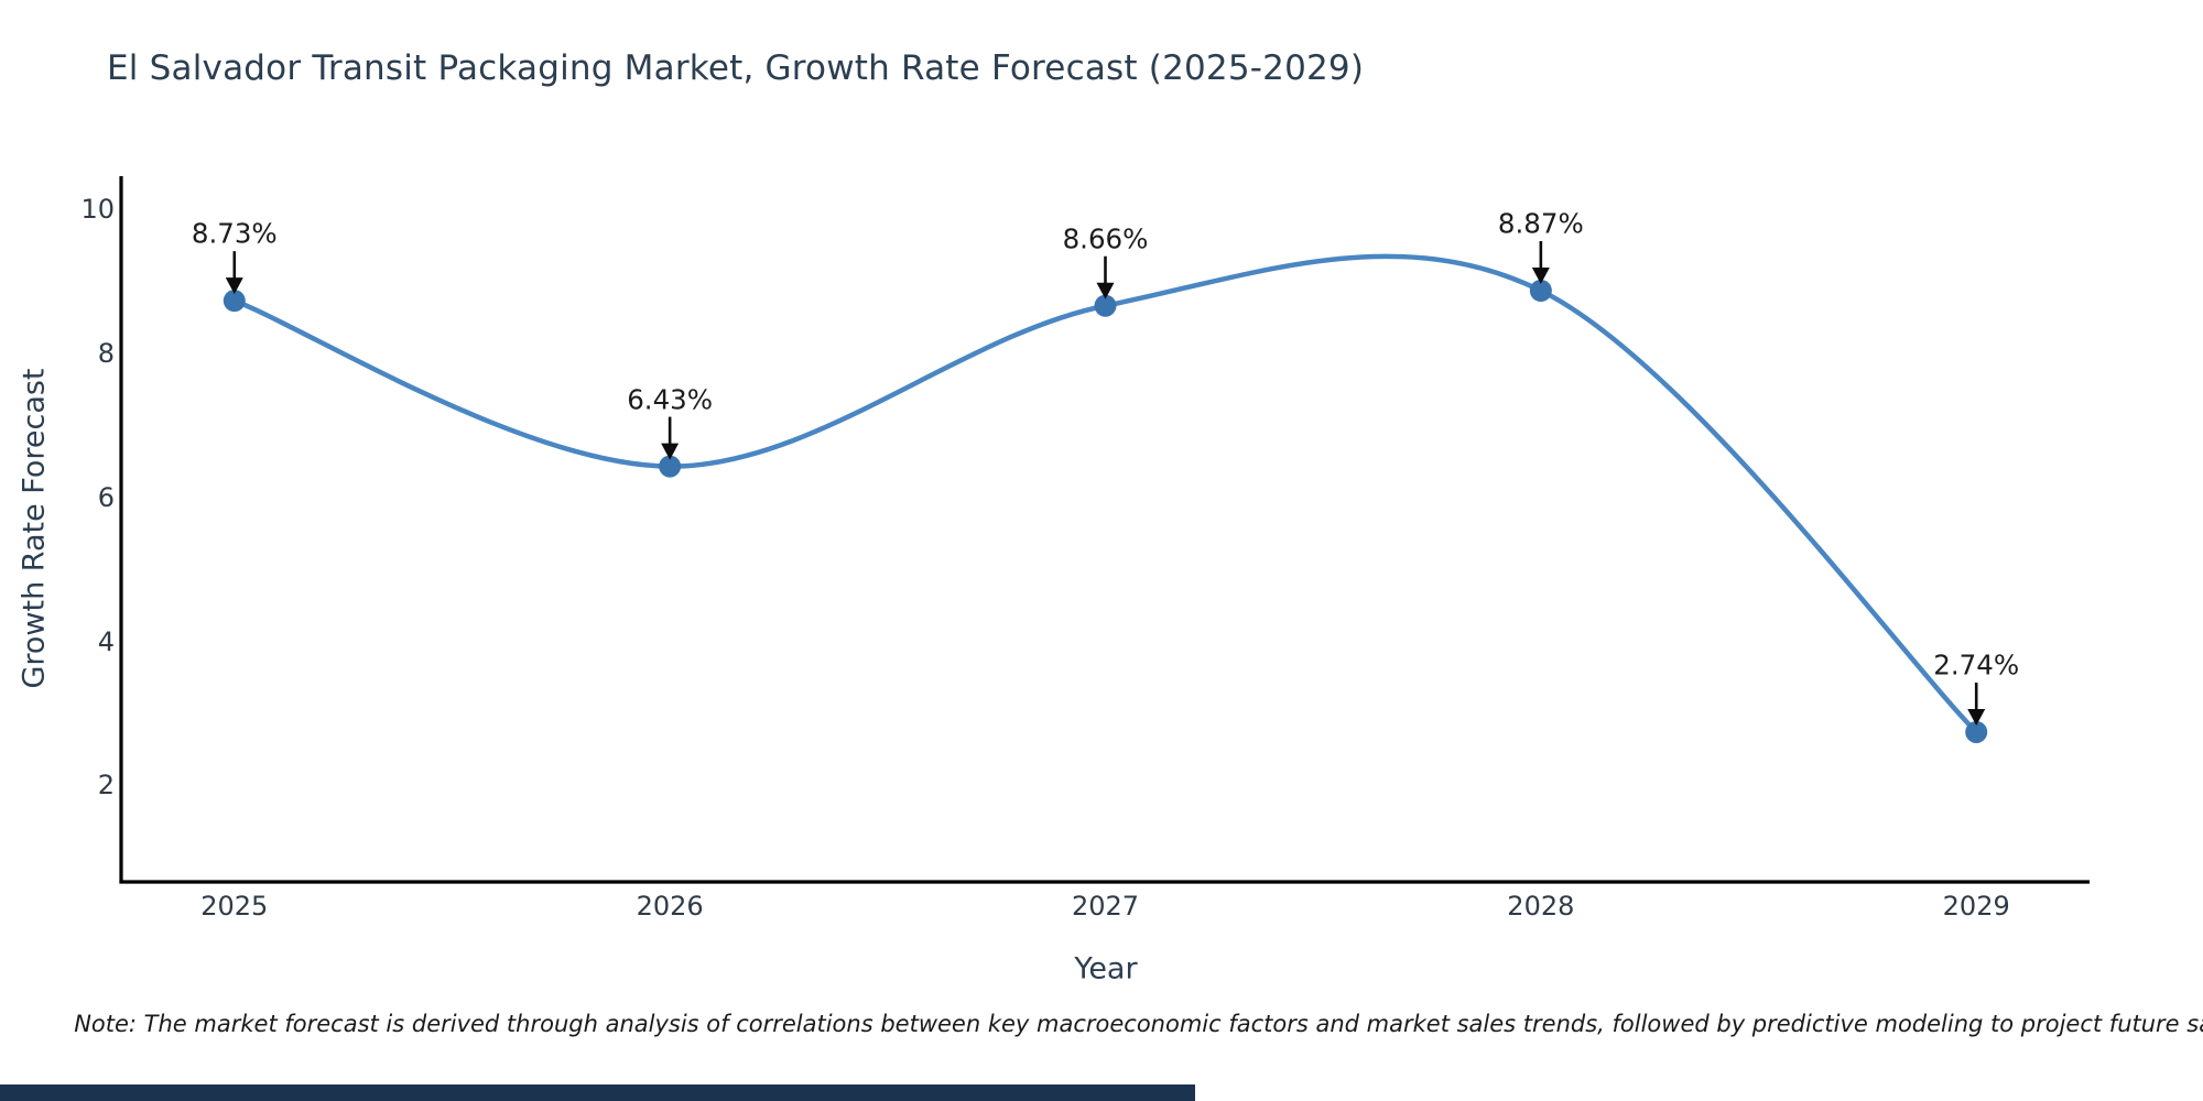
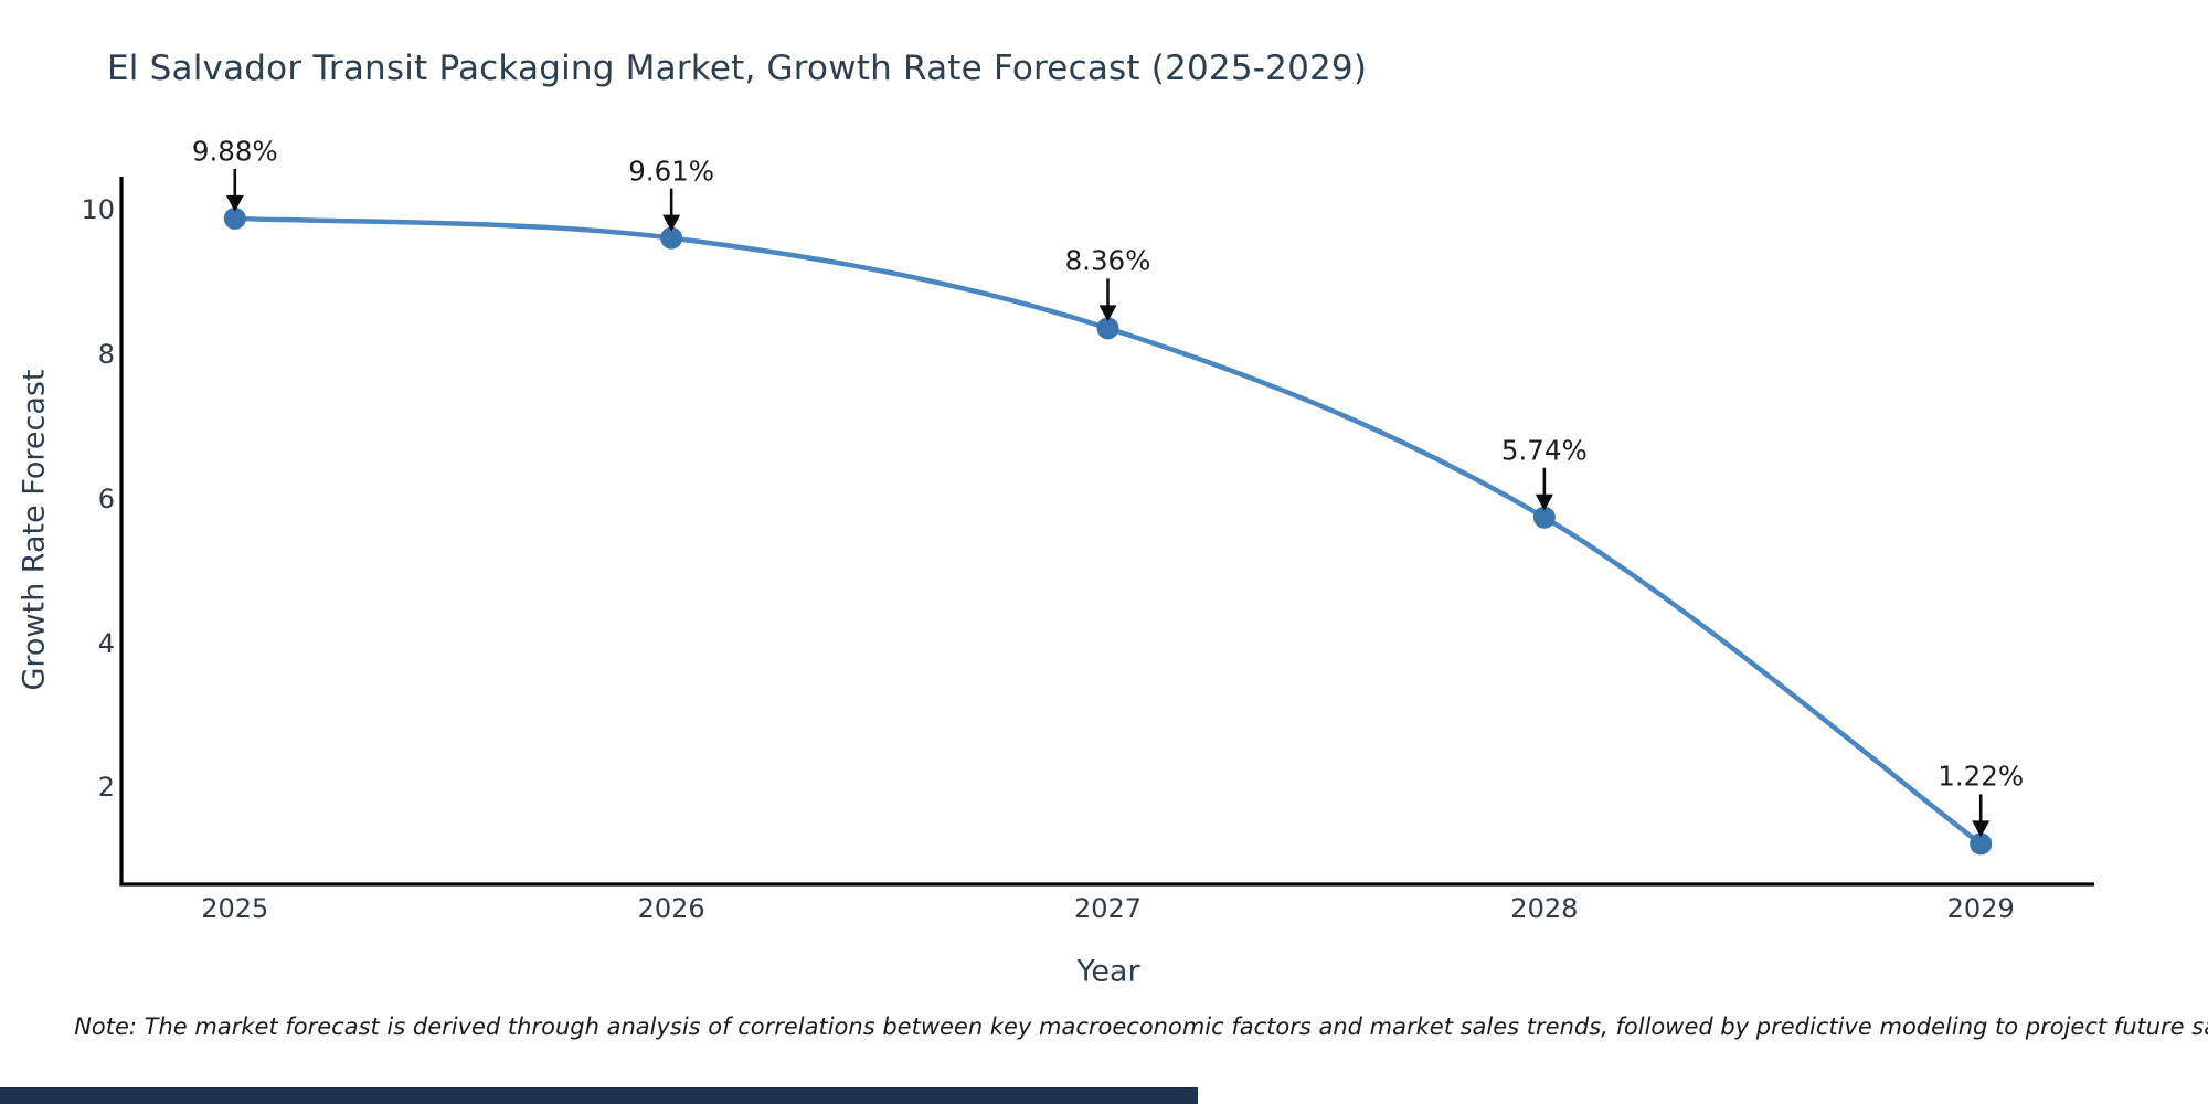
2025: 8.73% -> 9.88%
2026: 6.43% -> 9.61%
2027: 8.66% -> 8.36%
2028: 8.87% -> 5.74%
2029: 2.74% -> 1.22%
